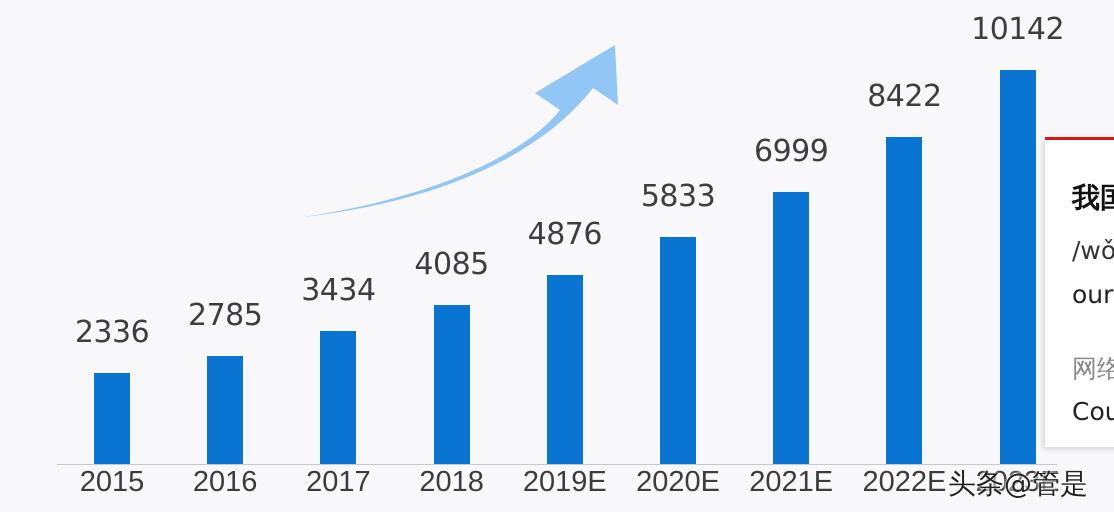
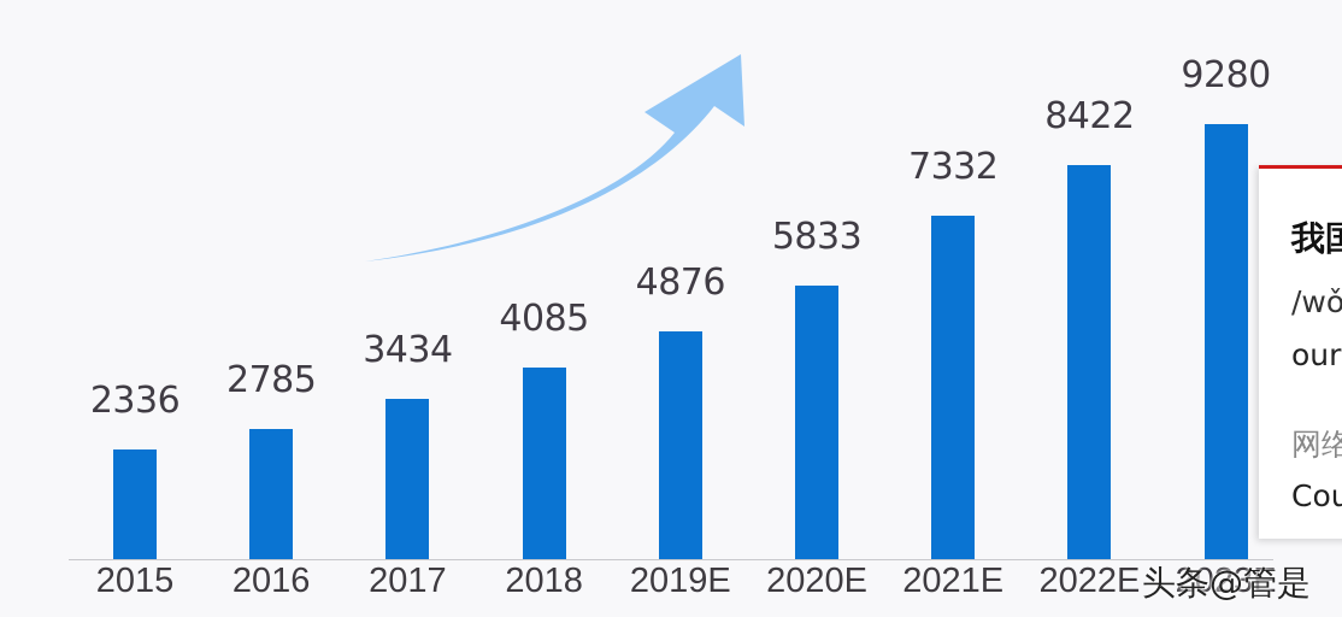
2021E: 6999 -> 7332
2023E: 10142 -> 9280
